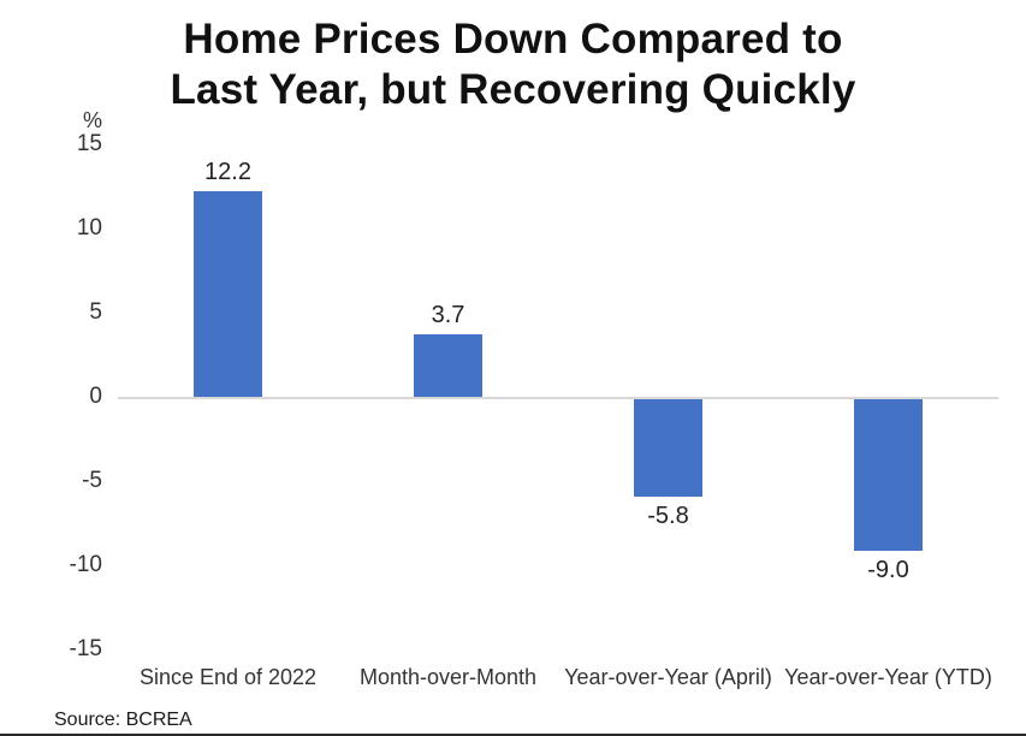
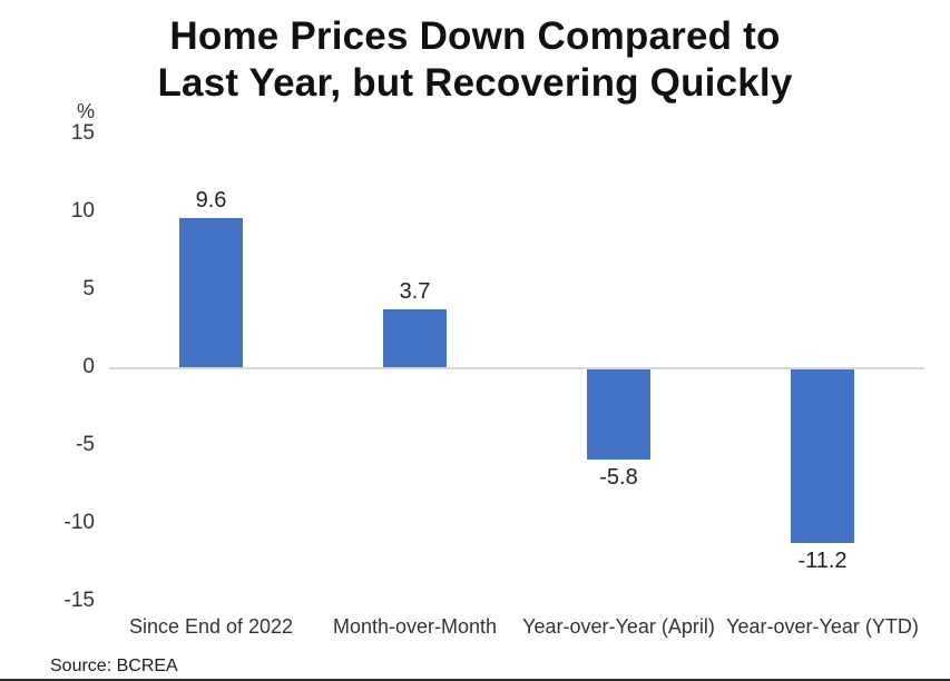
Since End of 2022: 12.2 -> 9.6
Year-over-Year (YTD): -9.0 -> -11.2
